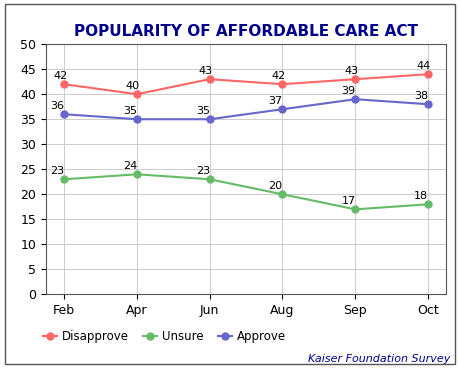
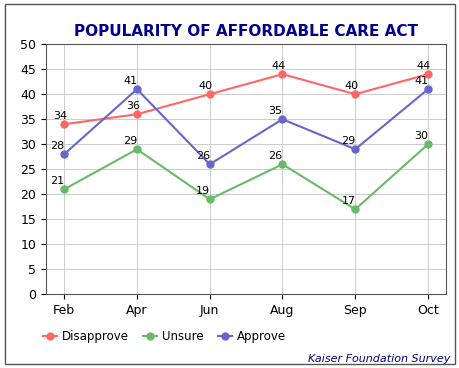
Disapprove/Feb: 42 -> 34
Approve/Feb: 36 -> 28
Unsure/Feb: 23 -> 21
Disapprove/Apr: 40 -> 36
Approve/Apr: 35 -> 41
Unsure/Apr: 24 -> 29
Disapprove/Jun: 43 -> 40
Approve/Jun: 35 -> 26
Unsure/Jun: 23 -> 19
Disapprove/Aug: 42 -> 44
Approve/Aug: 37 -> 35
Unsure/Aug: 20 -> 26
Disapprove/Sep: 43 -> 40
Approve/Sep: 39 -> 29
Approve/Oct: 38 -> 41
Unsure/Oct: 18 -> 30
